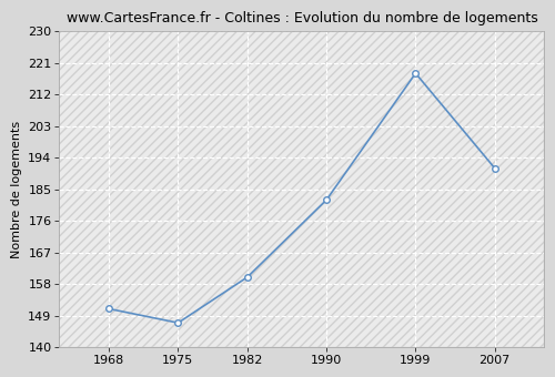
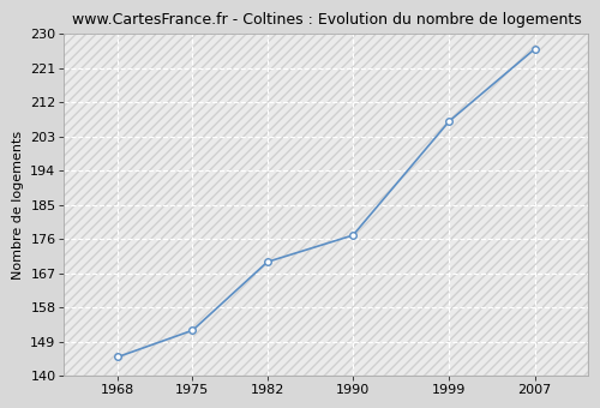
1968: 151 -> 145
1975: 147 -> 152
1982: 160 -> 170
1990: 182 -> 177
1999: 218 -> 207
2007: 191 -> 226
